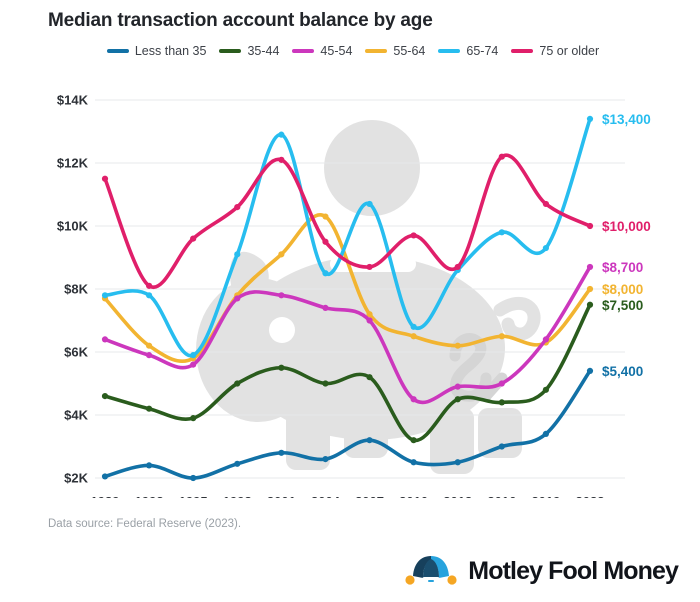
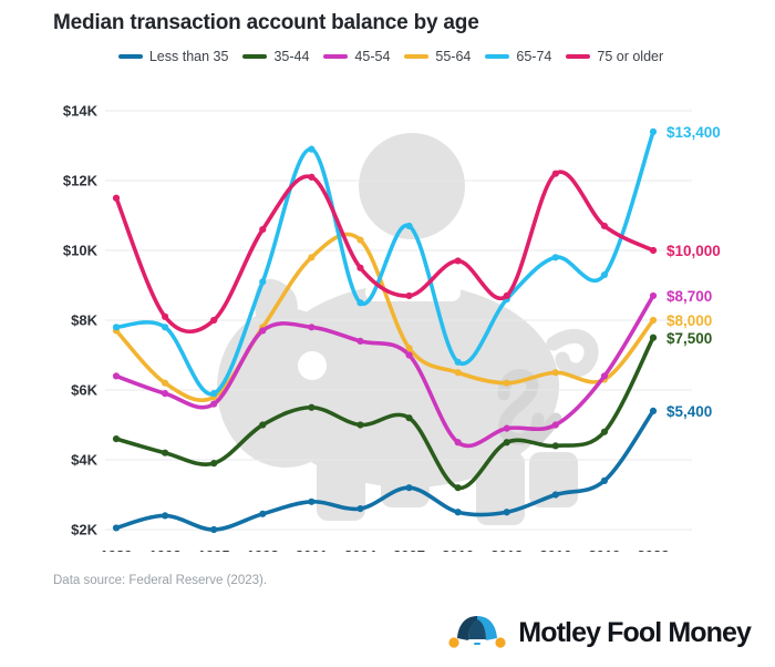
75 or older/1995: $9.6K -> $8.0K
55-64/2001: $9.1K -> $9.8K
